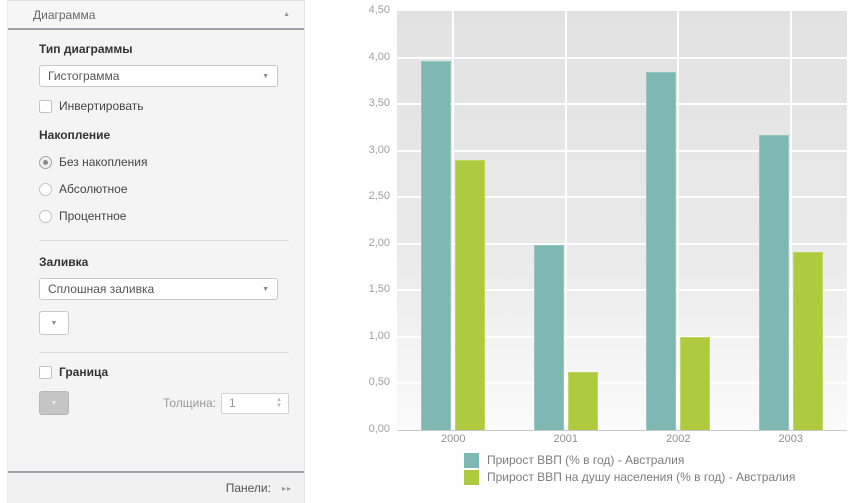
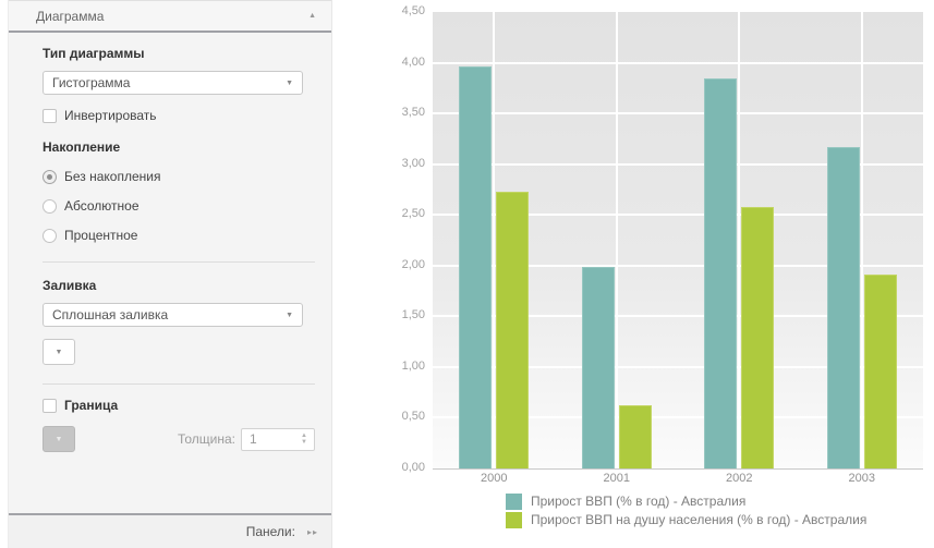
Прирост ВВП на душу населения (% в год) - Австралия/2000: 2,9 -> 2,7
Прирост ВВП на душу населения (% в год) - Австралия/2002: 1,0 -> 2,6
